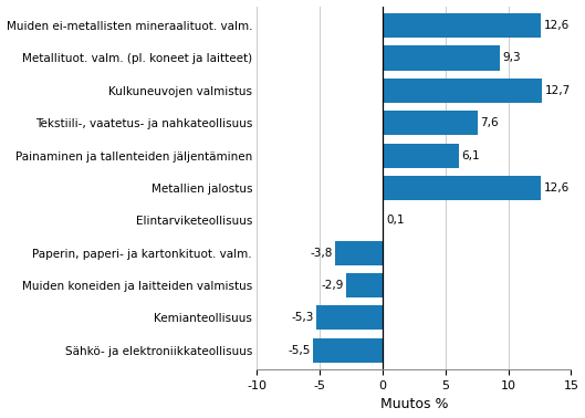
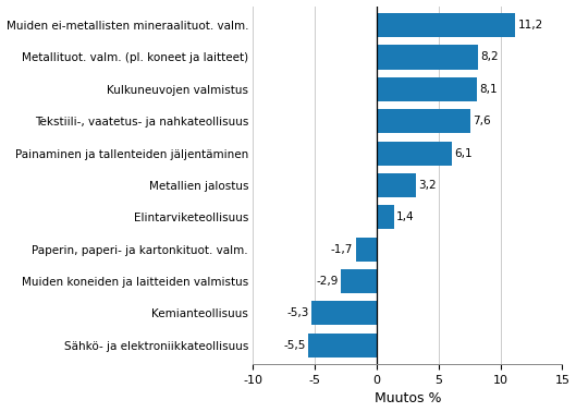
Muiden ei-metallisten mineraalituot. valm.: 12,6 -> 11,2
Metallituot. valm. (pl. koneet ja laitteet): 9,3 -> 8,2
Kulkuneuvojen valmistus: 12,7 -> 8,1
Metallien jalostus: 12,6 -> 3,2
Elintarviketeollisuus: 0,1 -> 1,4
Paperin, paperi- ja kartonkituot. valm.: -3,8 -> -1,7
